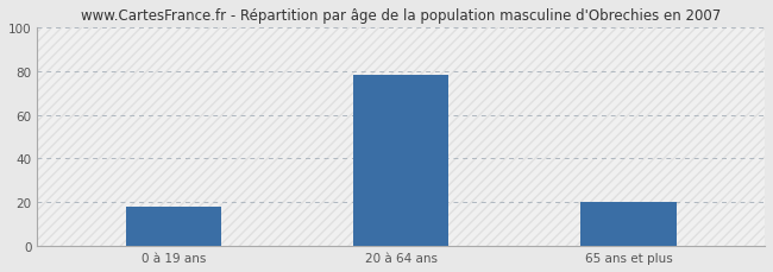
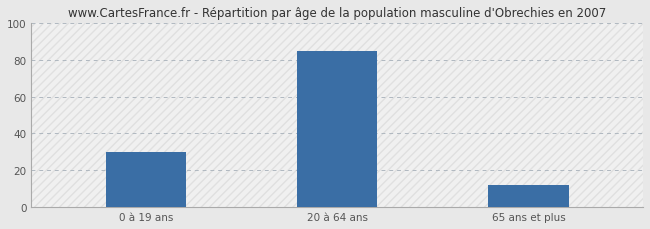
0 à 19 ans: 18 -> 30
20 à 64 ans: 78 -> 85
65 ans et plus: 20 -> 12
